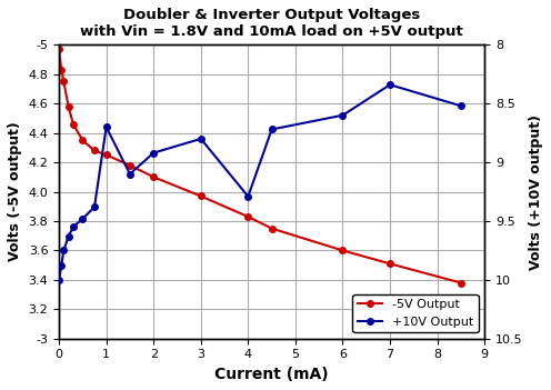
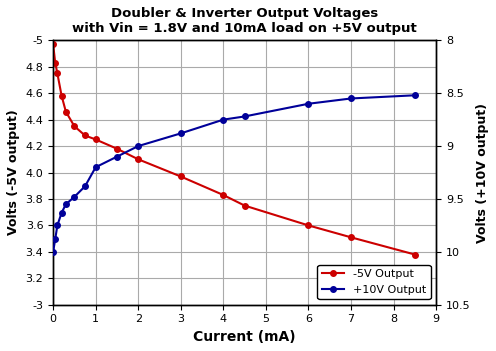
+10V Output/1: 8.70 -> 9.20
+10V Output/2: 8.92 -> 9.00
+10V Output/3: 8.80 -> 8.88
+10V Output/4: 9.29 -> 8.75
+10V Output/7: 8.34 -> 8.55
